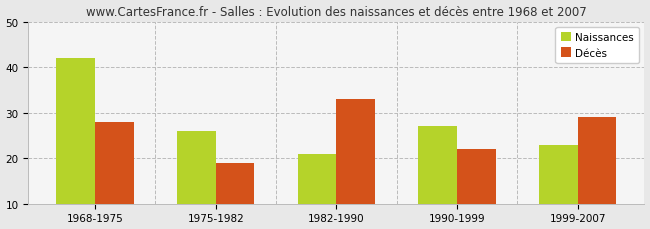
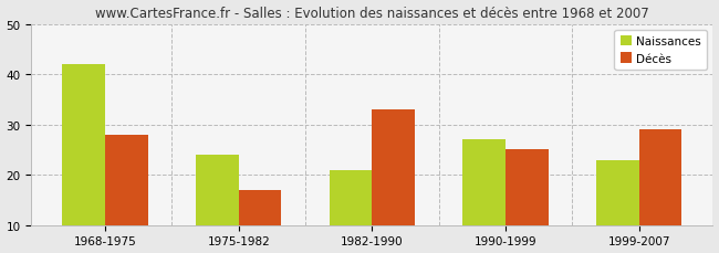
Naissances/1975-1982: 26 -> 24
Décès/1975-1982: 19 -> 17
Décès/1990-1999: 22 -> 25
